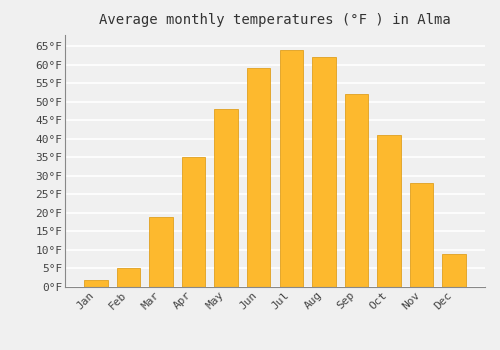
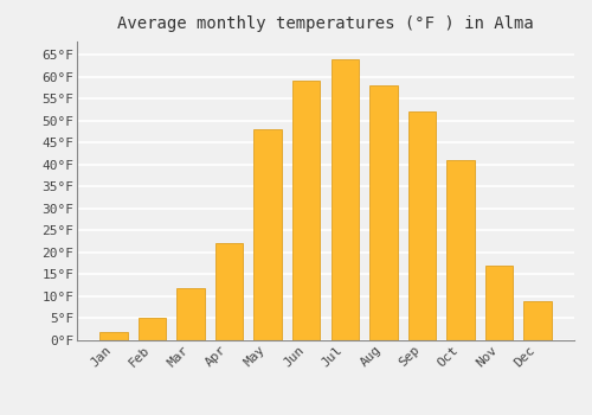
Mar: 19°F -> 12°F
Apr: 35°F -> 22°F
Aug: 62°F -> 58°F
Nov: 28°F -> 17°F
